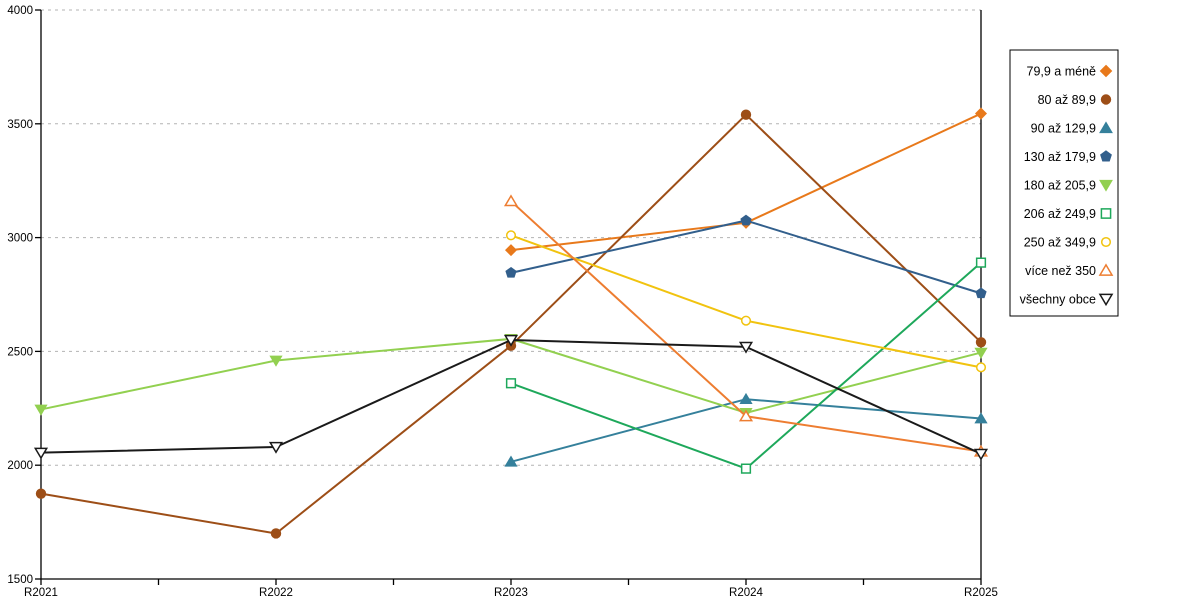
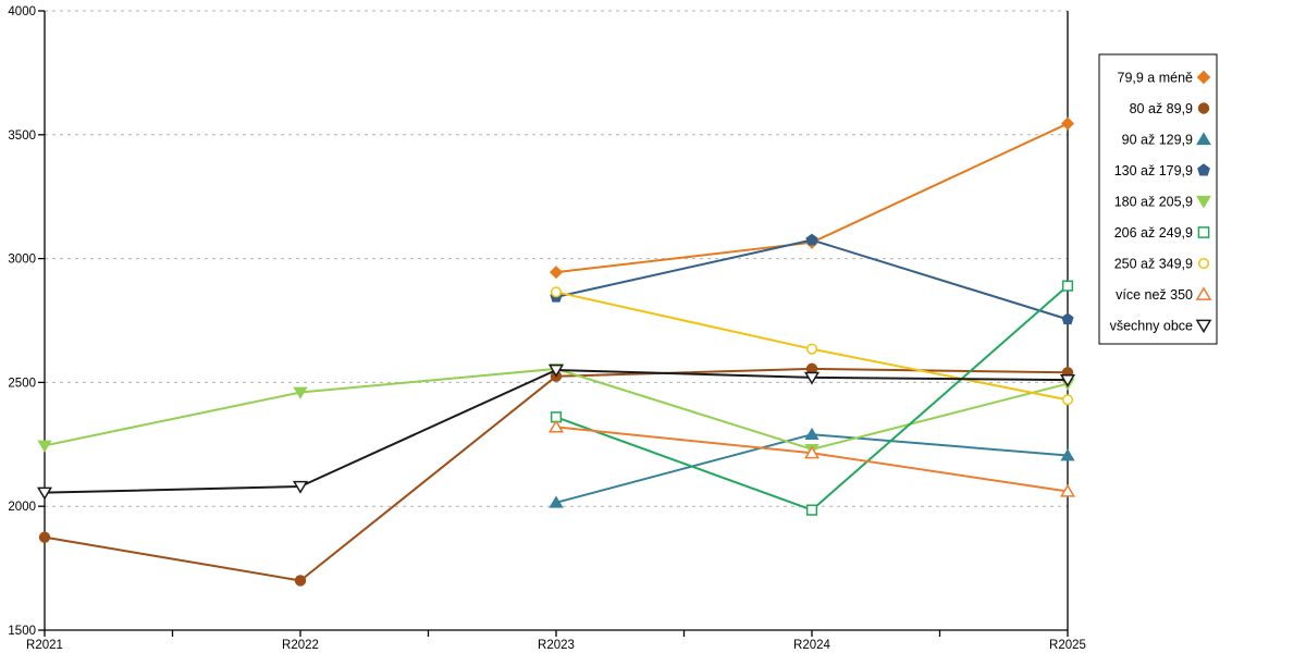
250 až 349,9/R2023: 3010 -> 2860
více než 350/R2023: 3160 -> 2320
80 až 89,9/R2024: 3540 -> 2560
všechny obce/R2025: 2050 -> 2510
